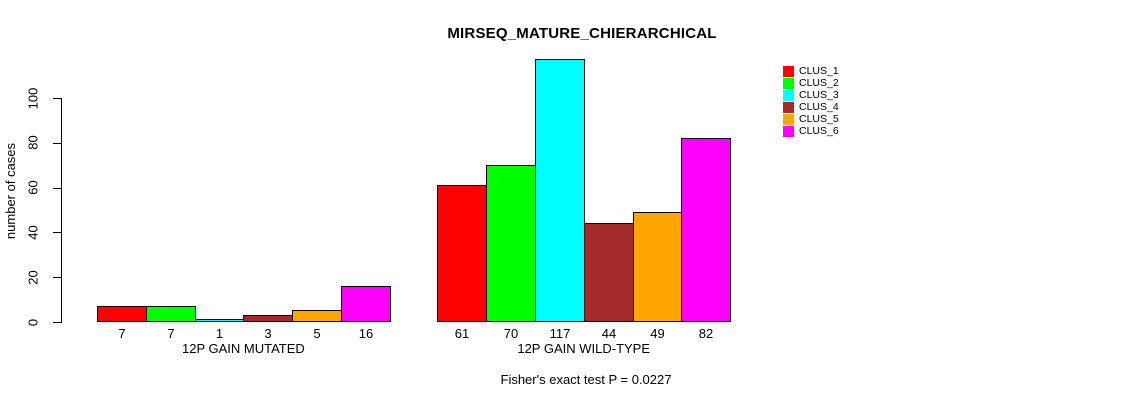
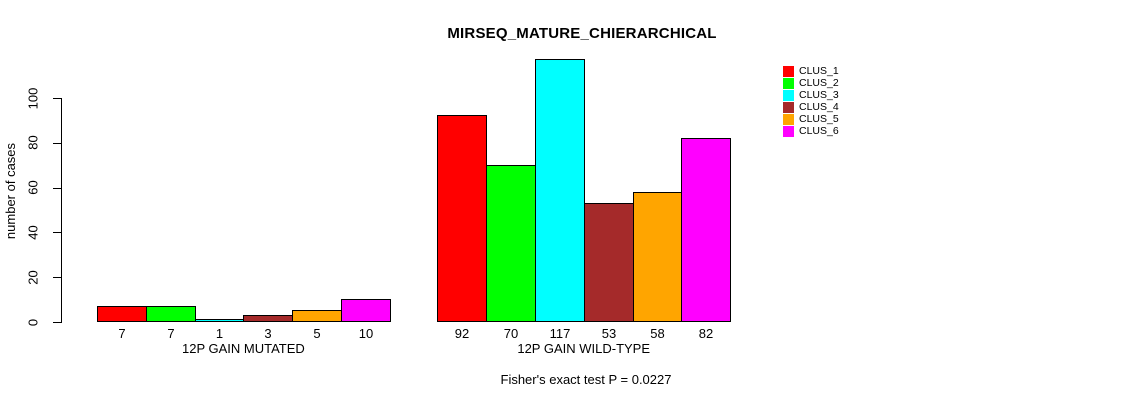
CLUS_6/12P GAIN MUTATED: 16 -> 10
CLUS_1/12P GAIN WILD-TYPE: 61 -> 92
CLUS_4/12P GAIN WILD-TYPE: 44 -> 53
CLUS_5/12P GAIN WILD-TYPE: 49 -> 58
